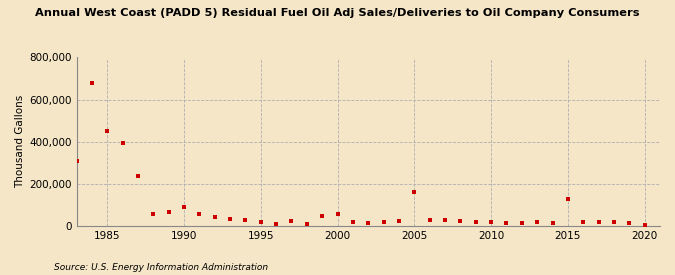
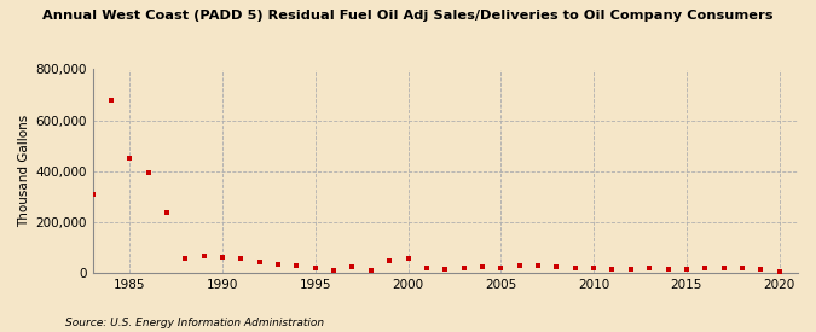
1990: 90,000 -> 62,000
2005: 160,000 -> 18,000
2015: 130,000 -> 14,000
